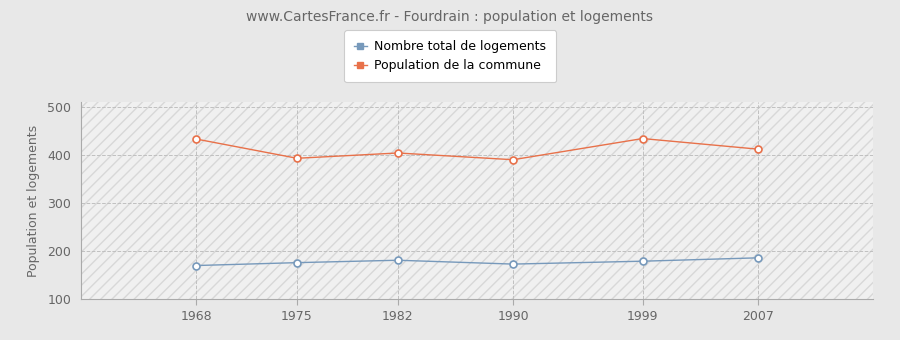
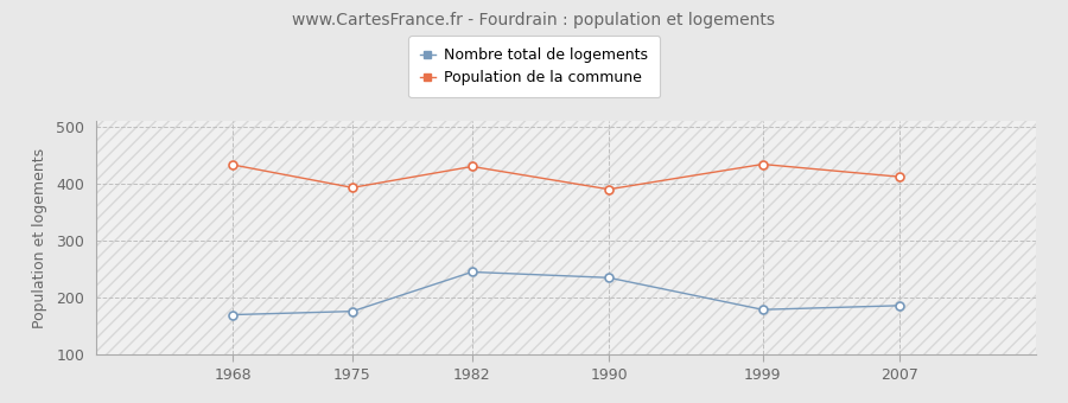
Nombre total de logements/1982: 181 -> 245
Population de la commune/1982: 404 -> 430
Nombre total de logements/1990: 173 -> 235
